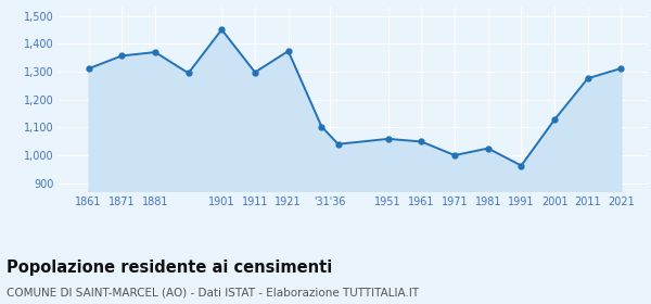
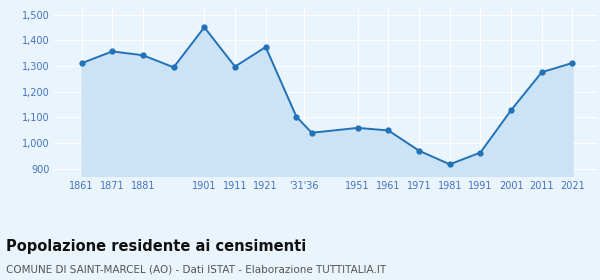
1881: 1,370 -> 1,342
1971: 1,000 -> 970
1981: 1,025 -> 917
